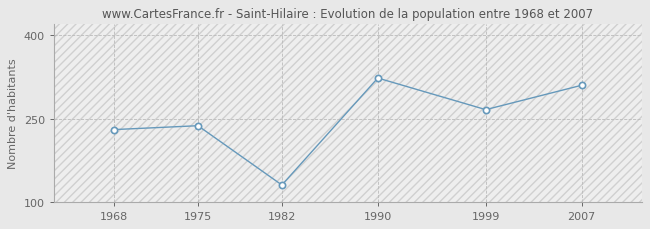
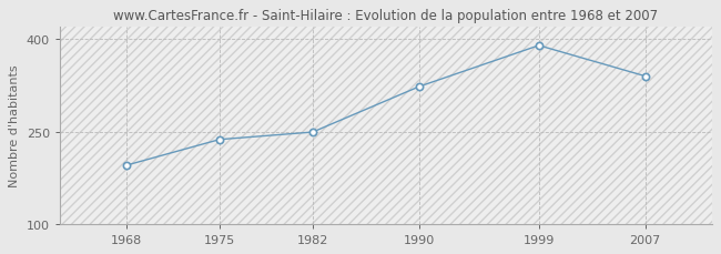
1968: 230 -> 195
1982: 130 -> 249
1999: 266 -> 390
2007: 310 -> 340
